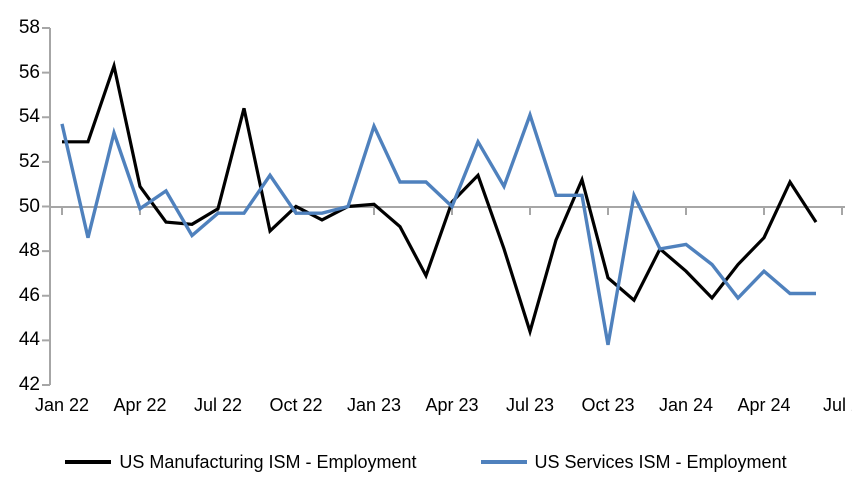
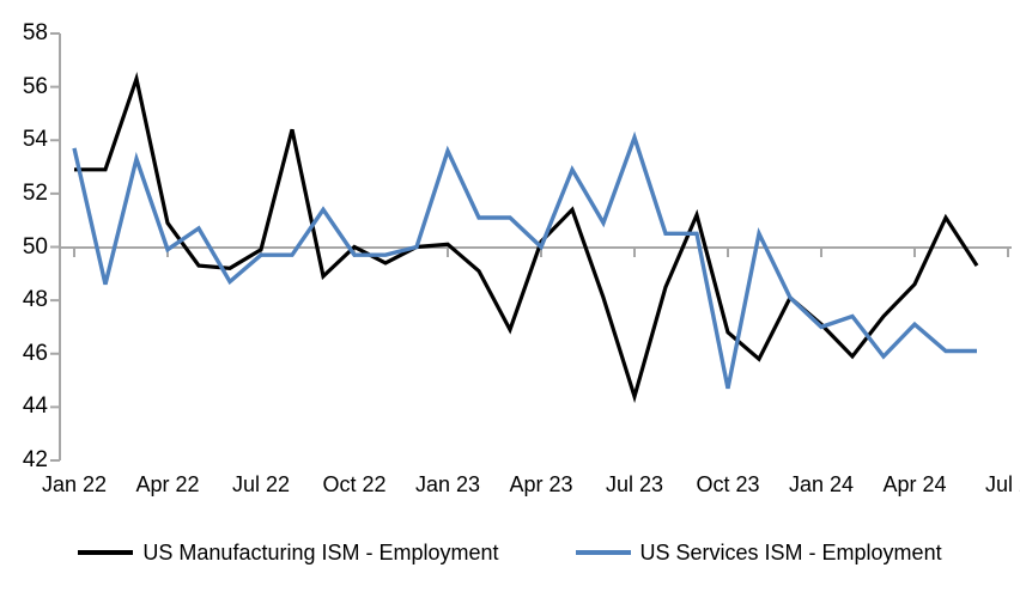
US Services ISM - Employment/Oct 23: 43.8 -> 44.7
US Services ISM - Employment/Jan 24: 48.3 -> 47.0
